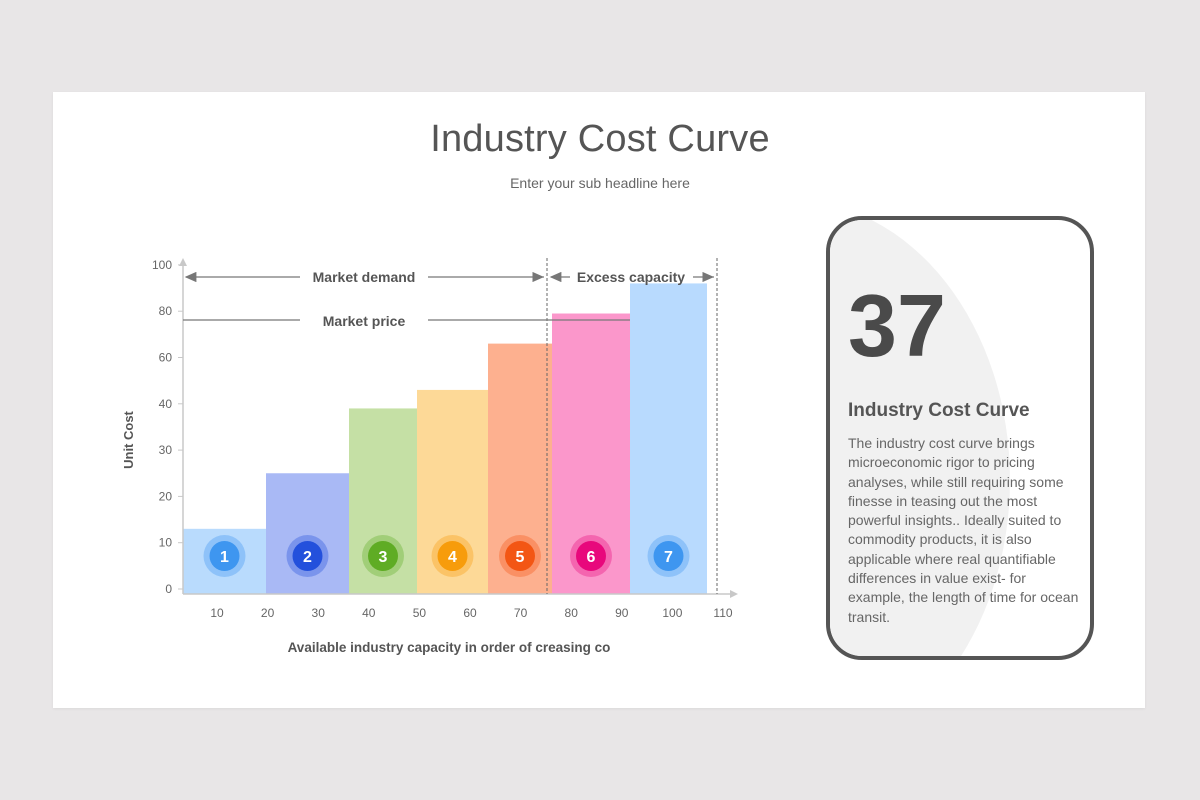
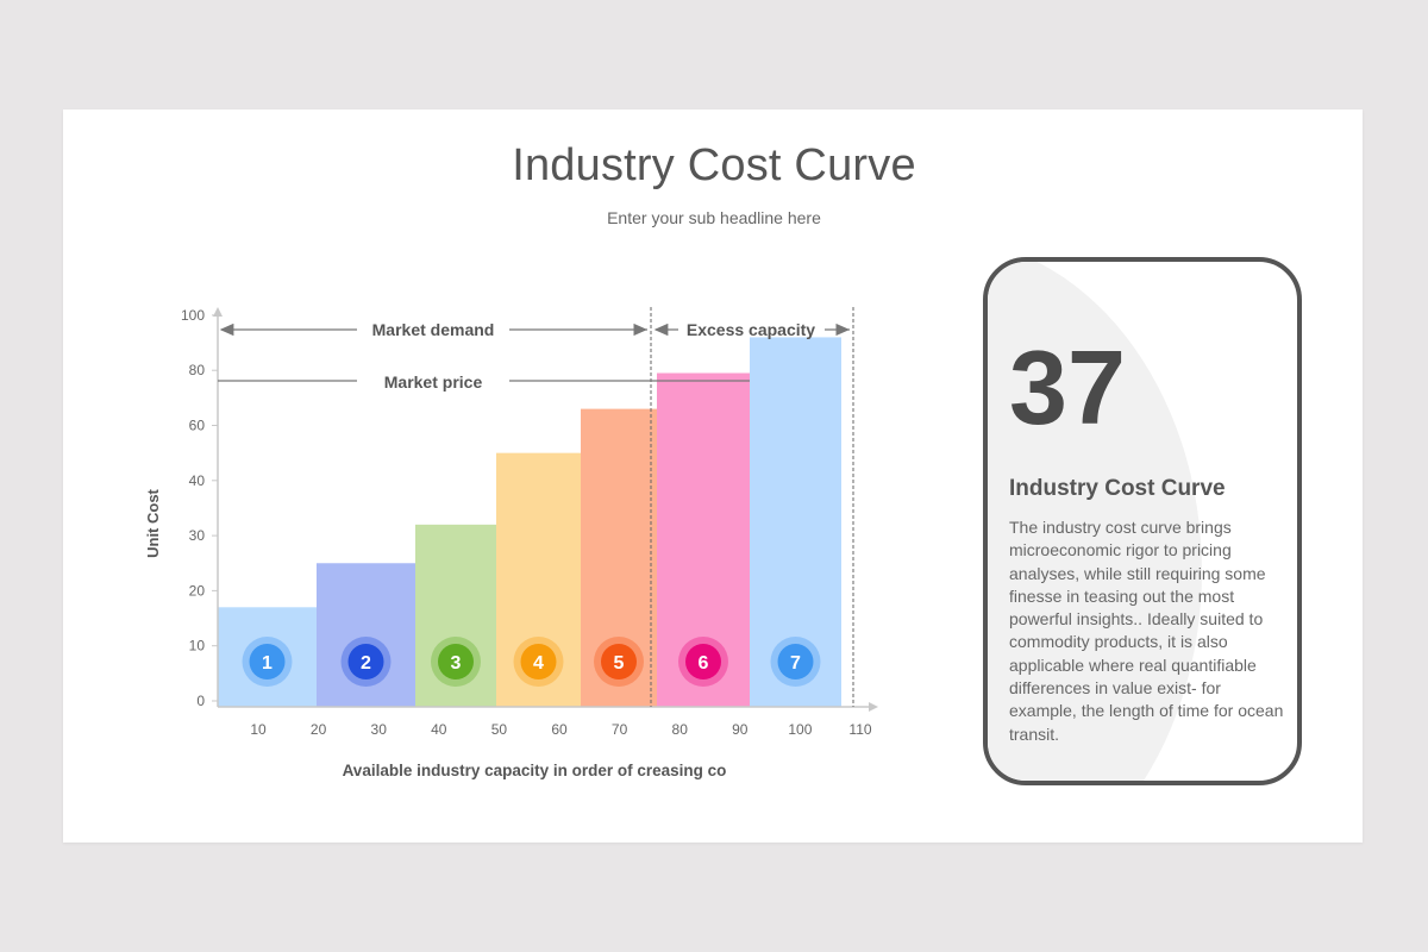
1: 13 -> 17
3: 39 -> 32
4: 46 -> 50
